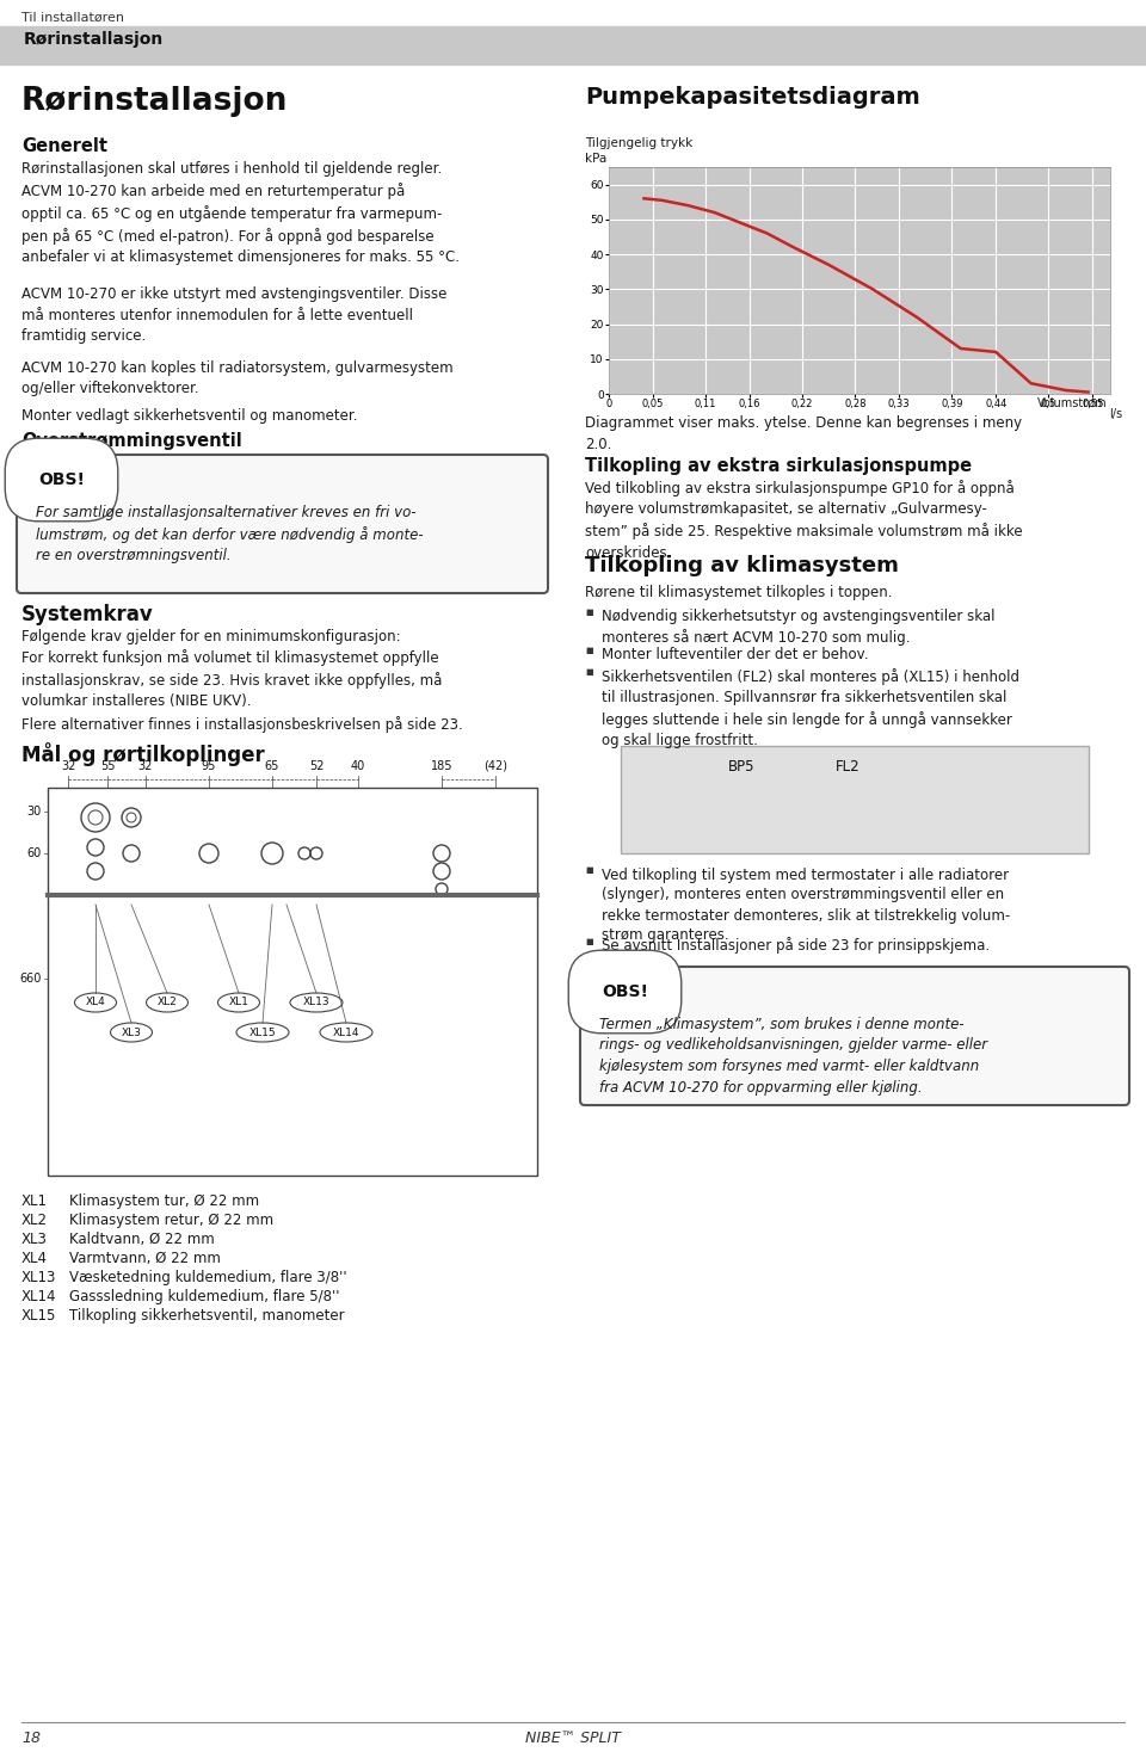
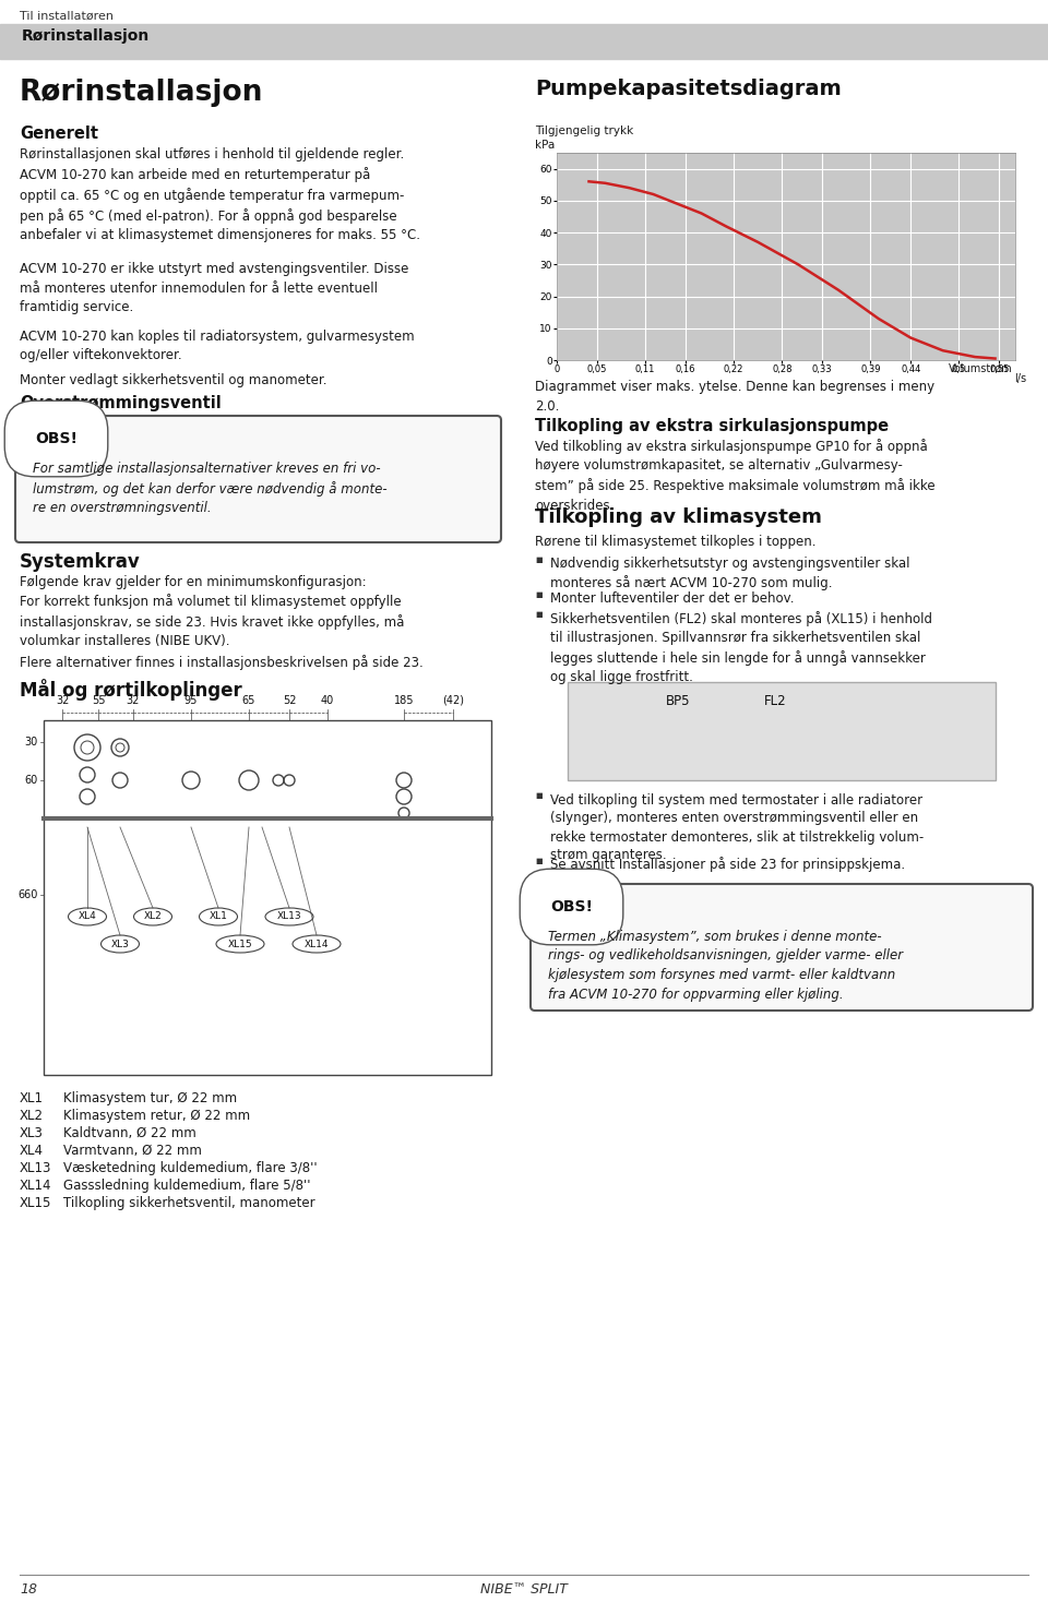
0,44: 12.0 -> 7.0
